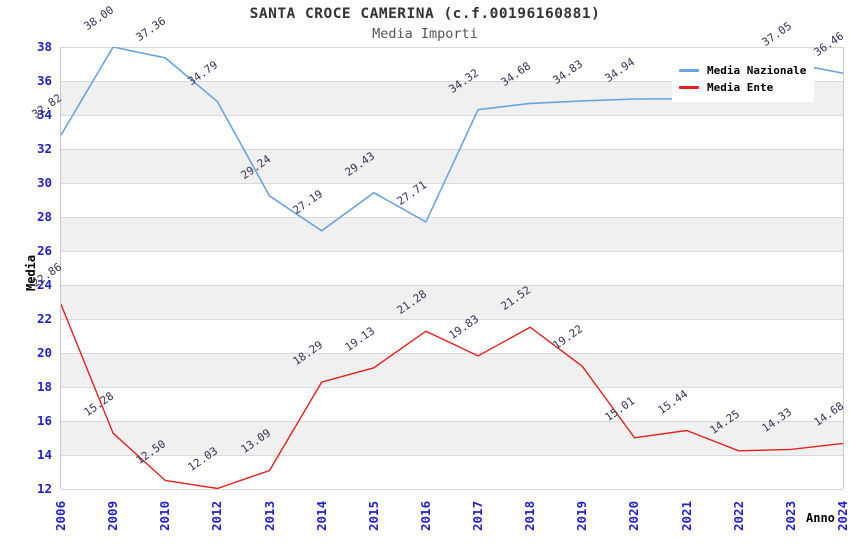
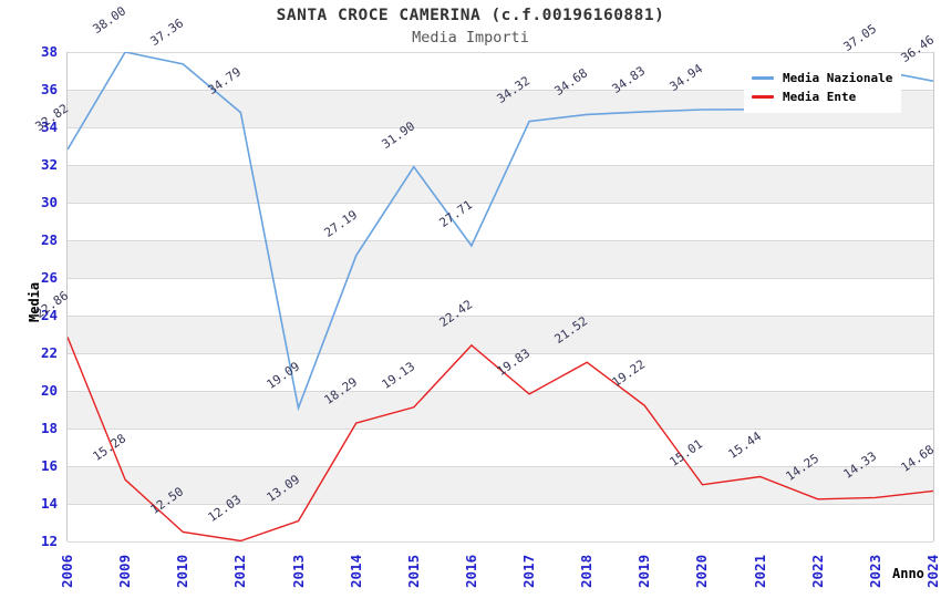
Media Nazionale/2013: 29.24 -> 19.09
Media Nazionale/2015: 29.43 -> 31.90
Media Ente/2016: 21.28 -> 22.42
